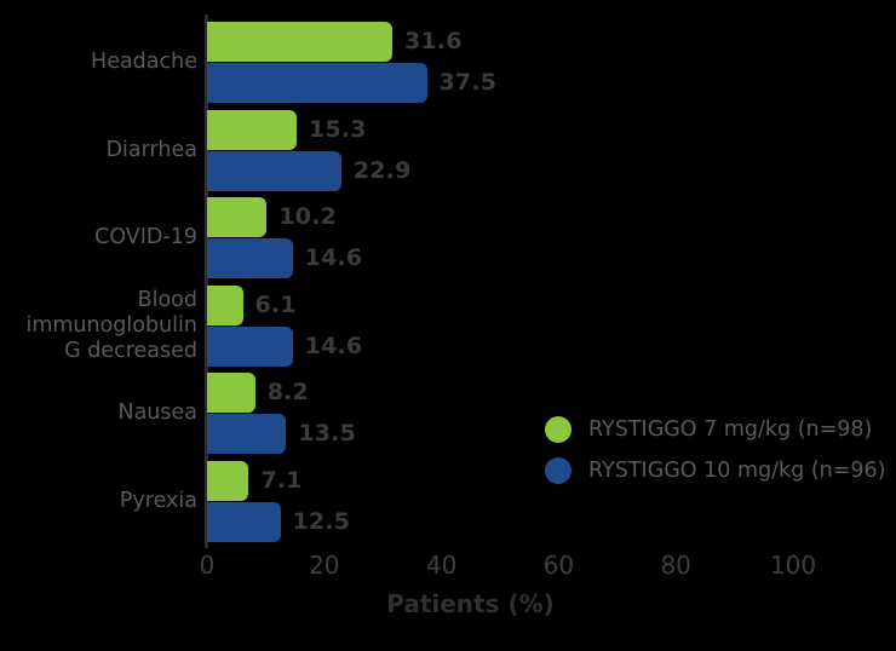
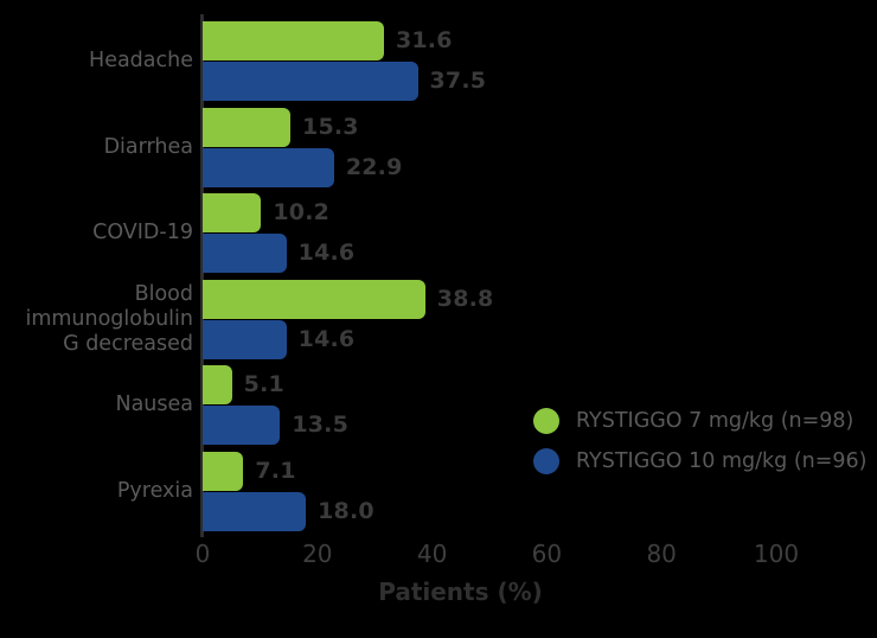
RYSTIGGO 7 mg/kg (n=98)/Blood immunoglobulin G decreased: 6.1 -> 38.8
RYSTIGGO 7 mg/kg (n=98)/Nausea: 8.2 -> 5.1
RYSTIGGO 10 mg/kg (n=96)/Pyrexia: 12.5 -> 18.0
